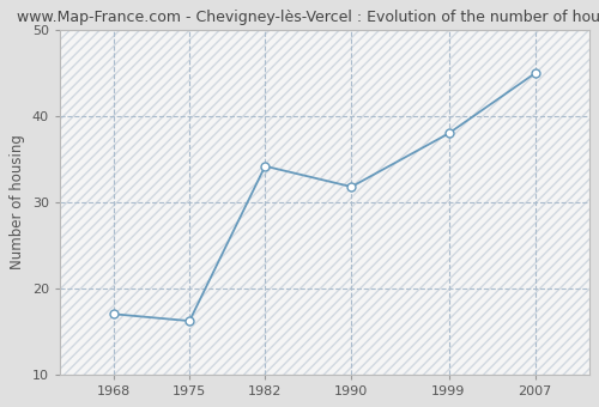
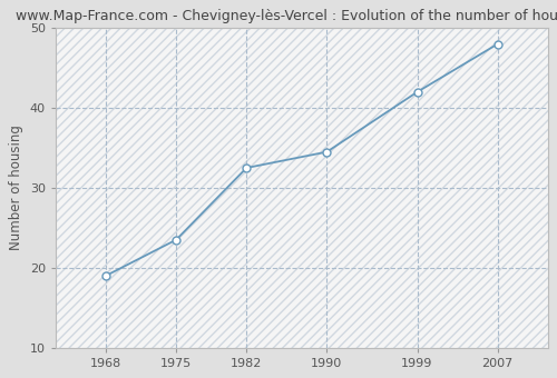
1968: 17.0 -> 19.0
1975: 16.2 -> 23.5
1982: 34.2 -> 32.5
1990: 31.8 -> 34.5
1999: 38.0 -> 42.0
2007: 45.0 -> 48.0
